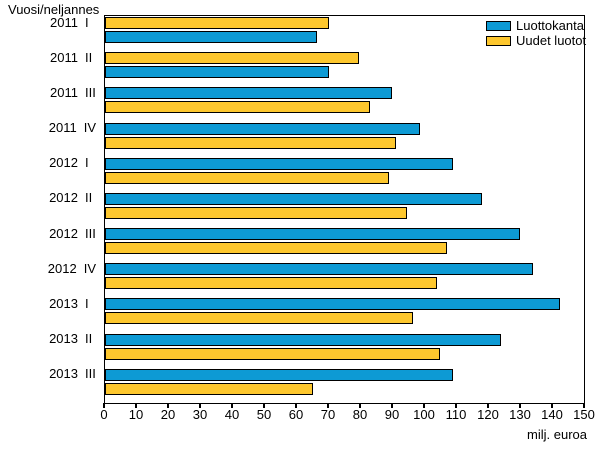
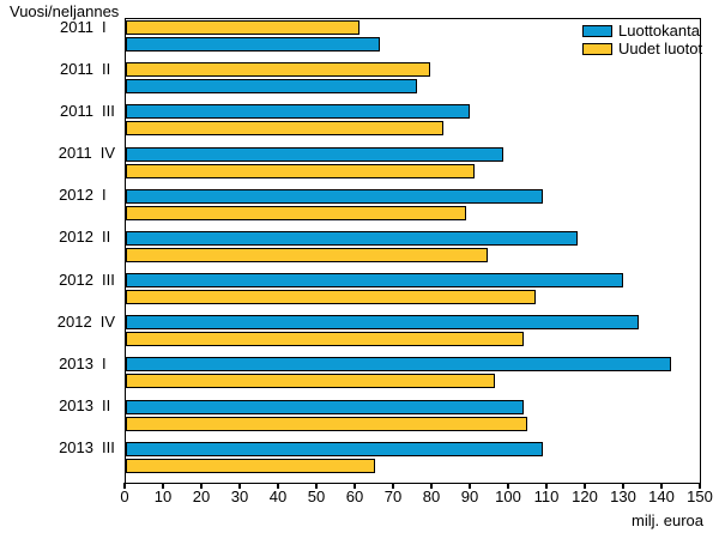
Uudet luotot/2011 I: 70 -> 61
Luottokanta/2011 II: 70 -> 76
Luottokanta/2013 II: 124 -> 104
